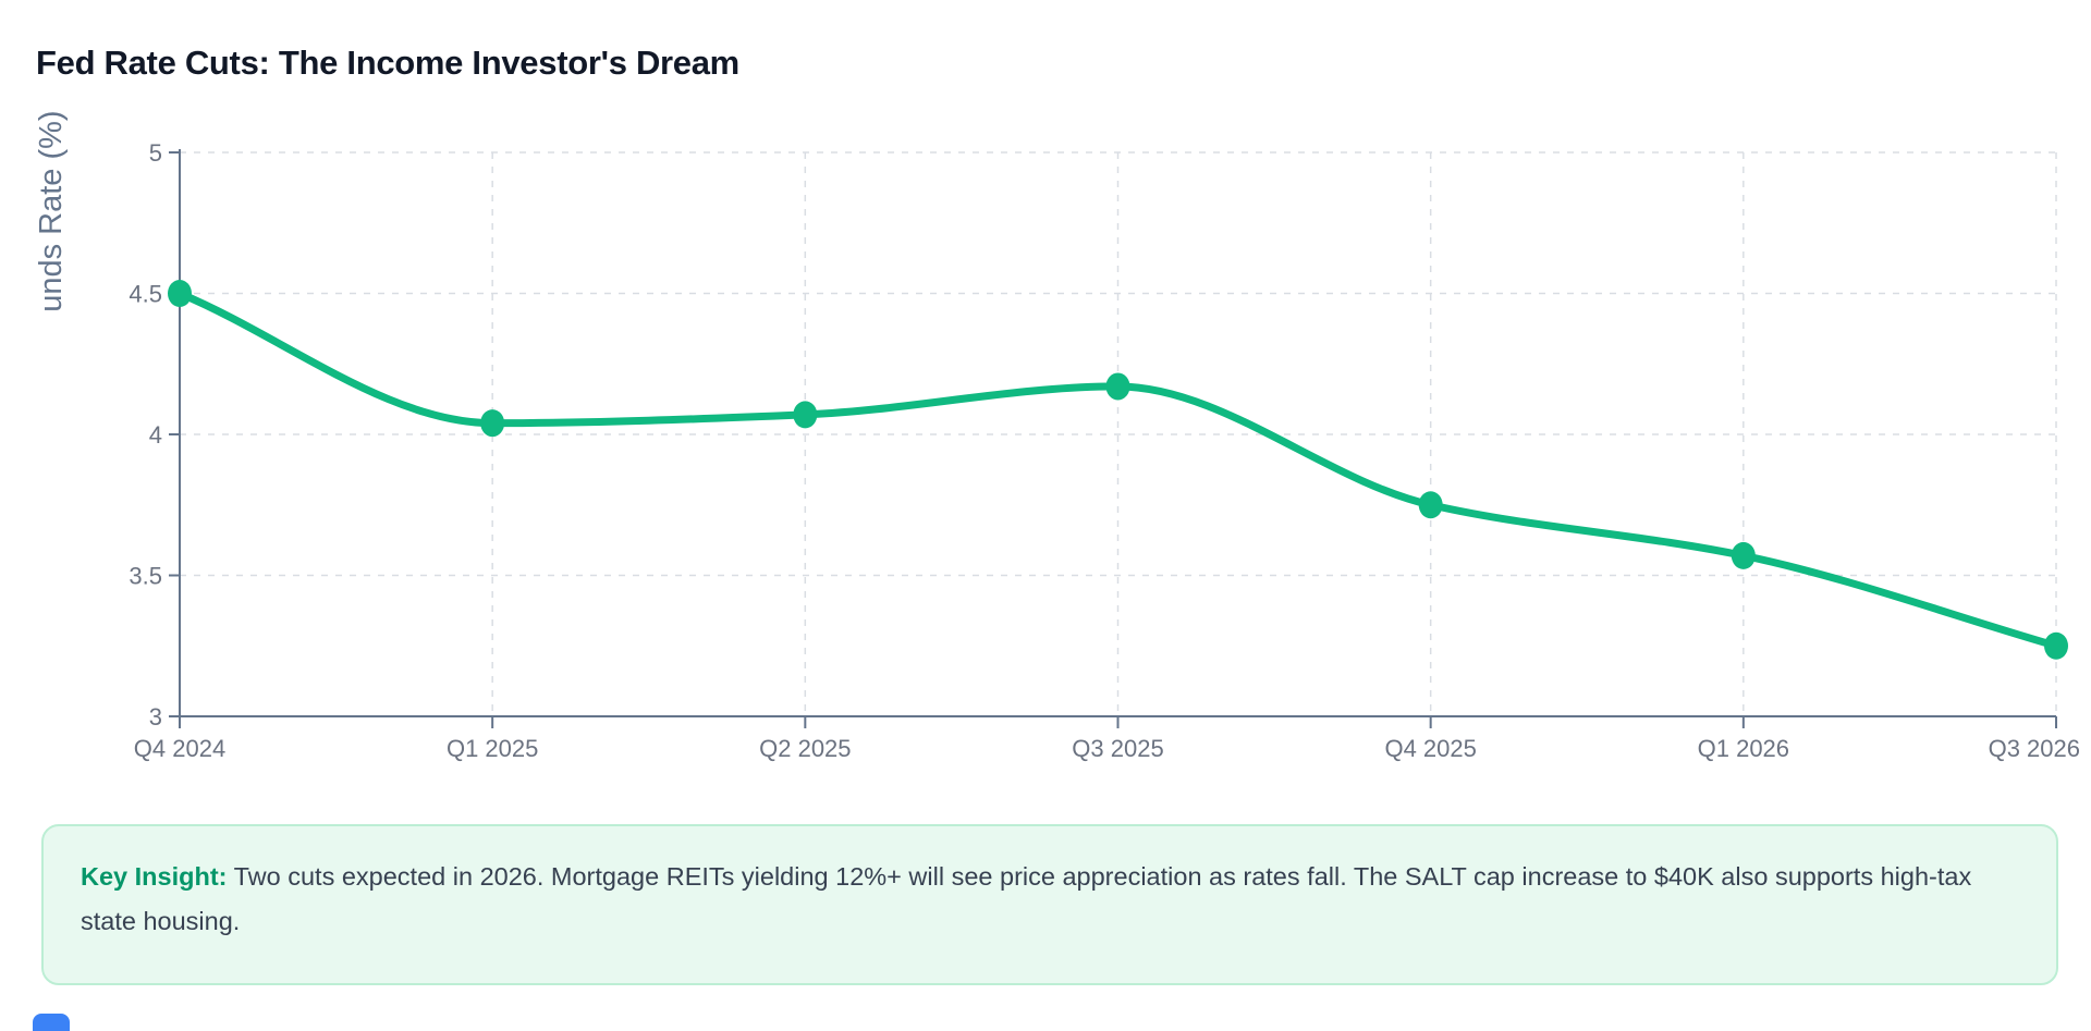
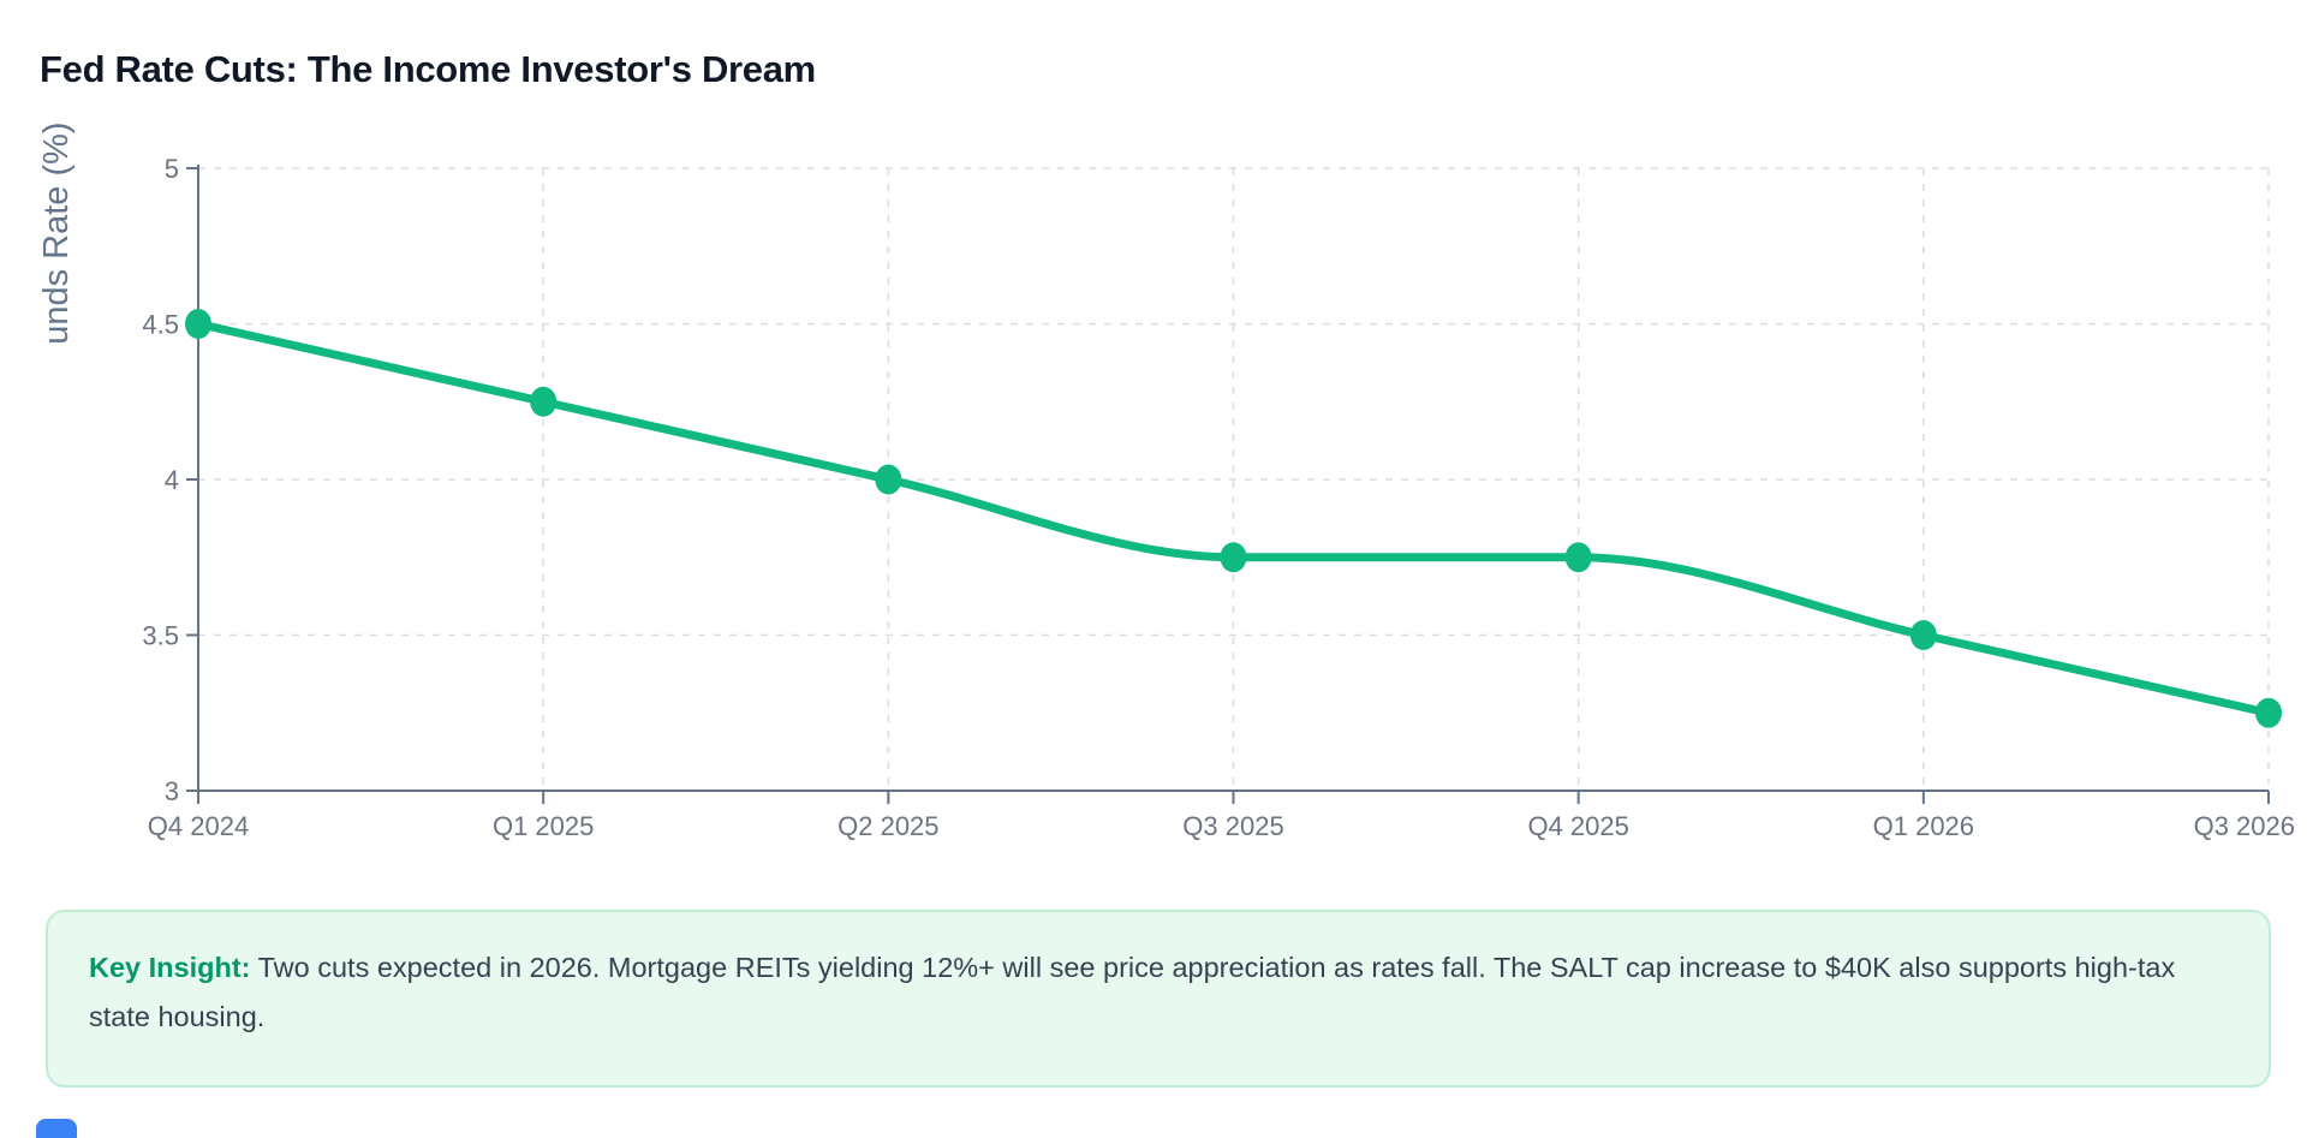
Q1 2025: 4.04 -> 4.25
Q2 2025: 4.07 -> 4.00
Q3 2025: 4.17 -> 3.75
Q1 2026: 3.57 -> 3.50
